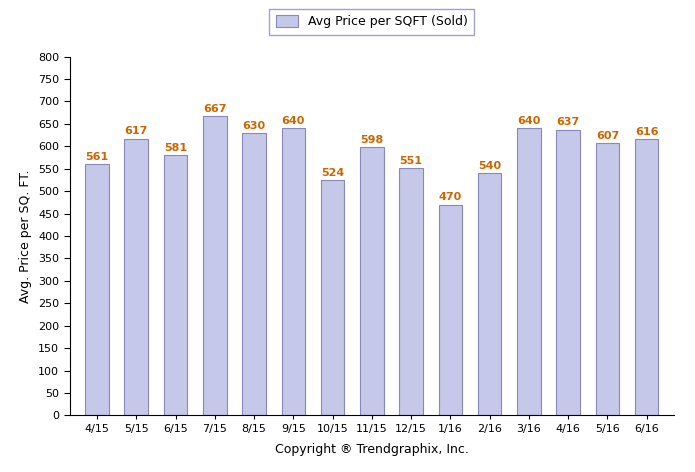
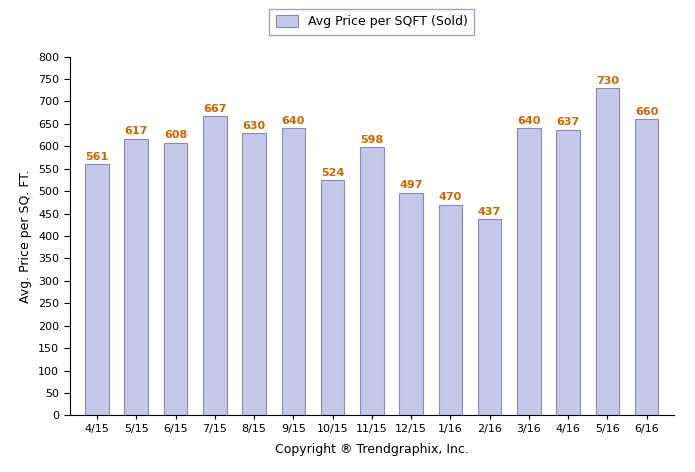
6/15: 581 -> 608
12/15: 551 -> 497
2/16: 540 -> 437
5/16: 607 -> 730
6/16: 616 -> 660
